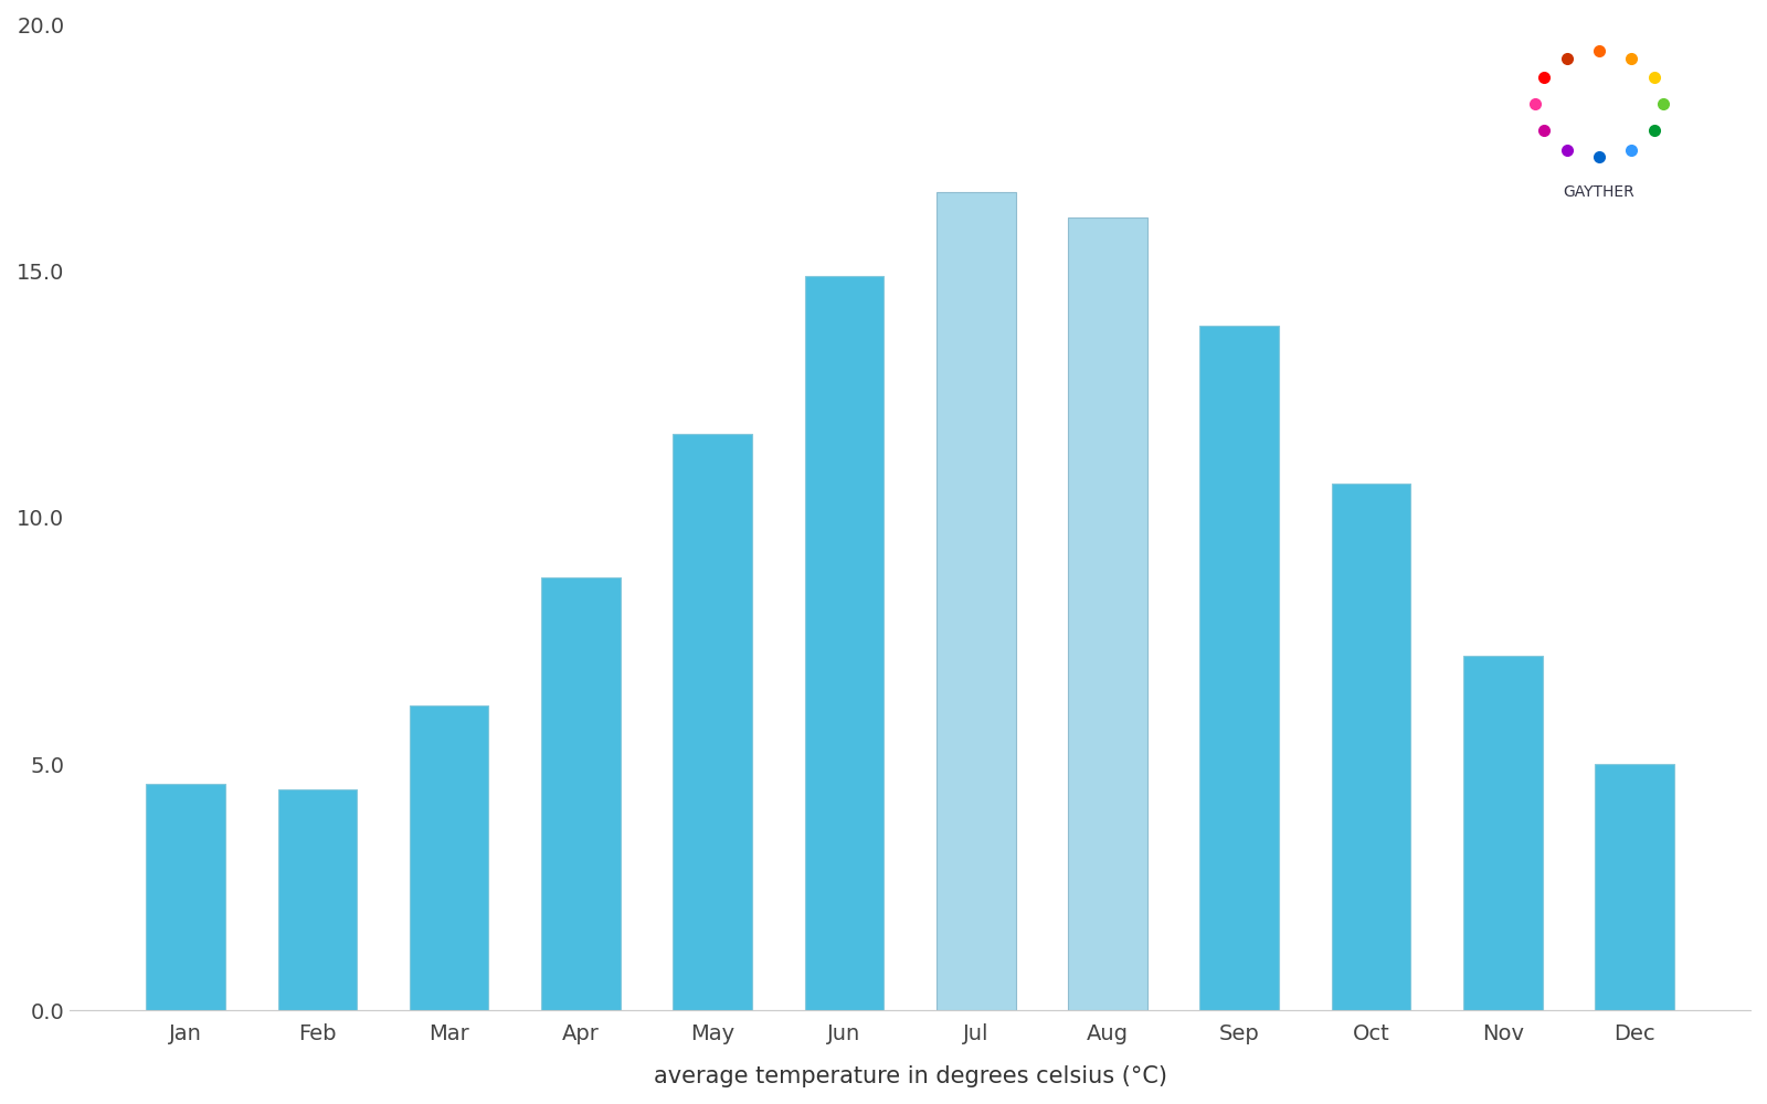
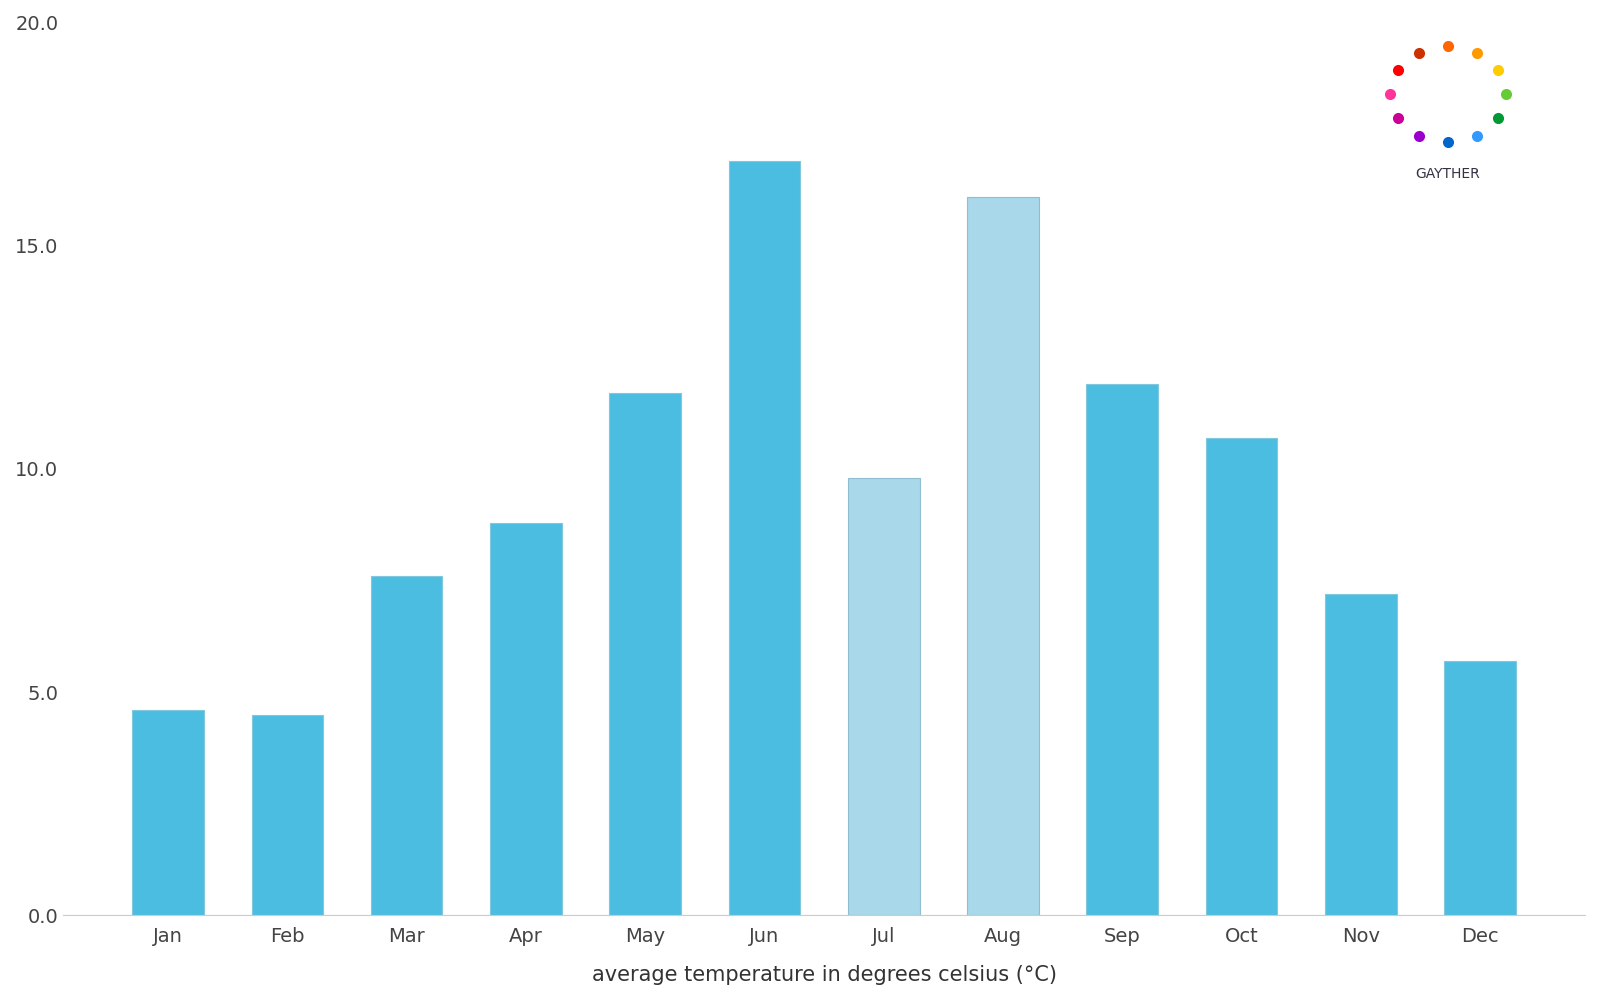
Mar: 6.2 -> 7.6
Jun: 14.9 -> 16.9
Jul: 16.6 -> 9.8
Sep: 13.9 -> 11.9
Dec: 5.0 -> 5.7
